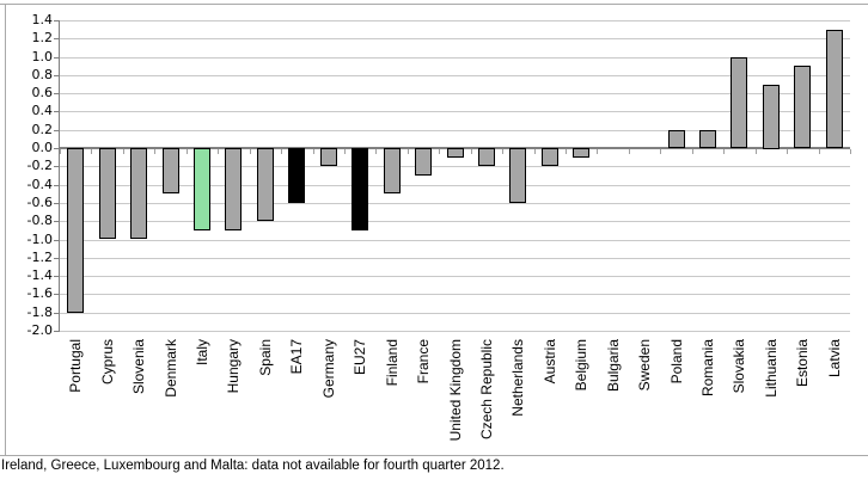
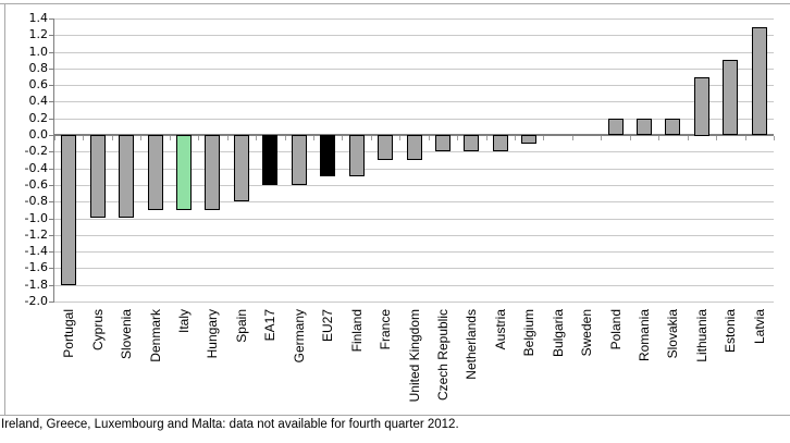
Denmark: -0.5 -> -0.9
Germany: -0.2 -> -0.6
EU27: -0.9 -> -0.5
United Kingdom: -0.1 -> -0.3
Netherlands: -0.6 -> -0.2
Slovakia: 1.0 -> 0.2
